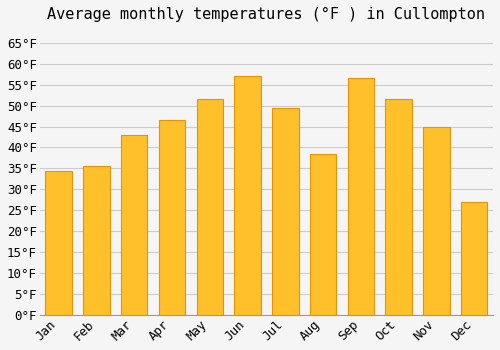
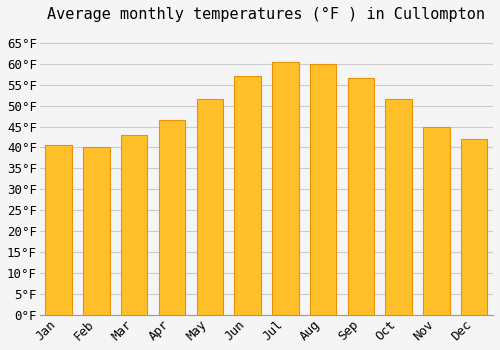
Jan: 34.5°F -> 40.5°F
Feb: 35.5°F -> 40.0°F
Jul: 49.5°F -> 60.5°F
Aug: 38.5°F -> 60.0°F
Dec: 27.0°F -> 42.0°F
